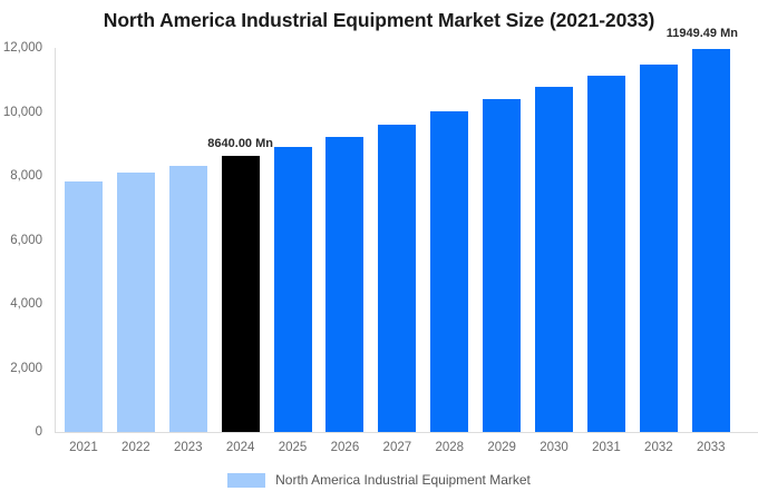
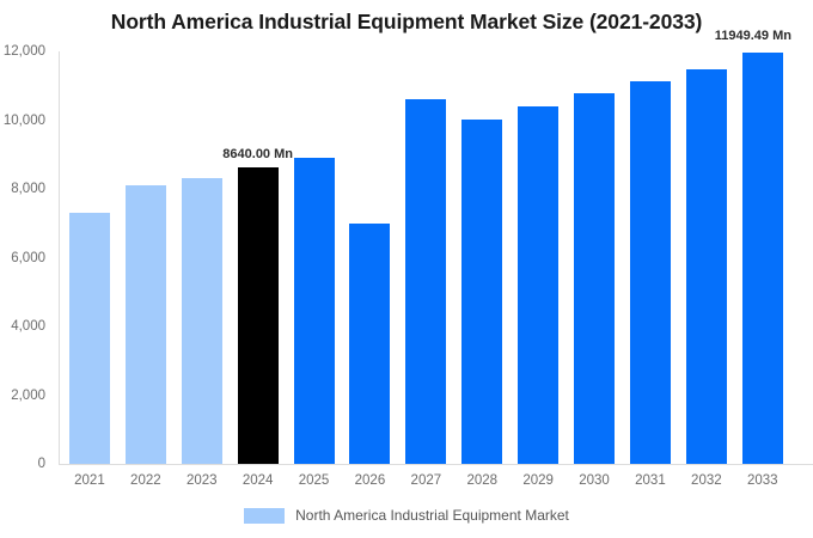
2021: 7800 -> 7300
2026: 9200 -> 7000
2027: 9600 -> 10600
